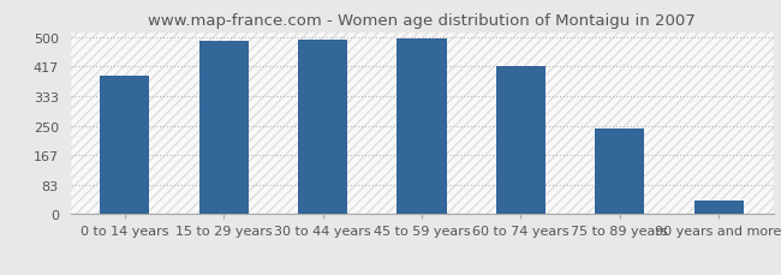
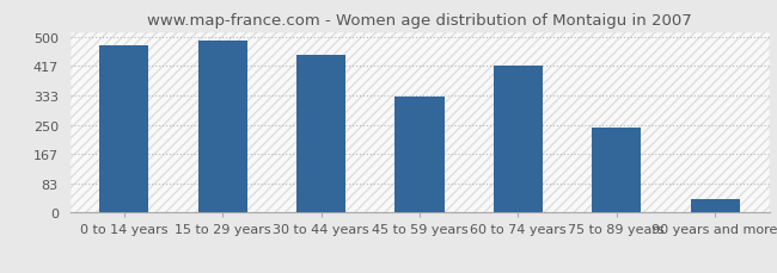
0 to 14 years: 390 -> 475
30 to 44 years: 492 -> 450
45 to 59 years: 498 -> 330
